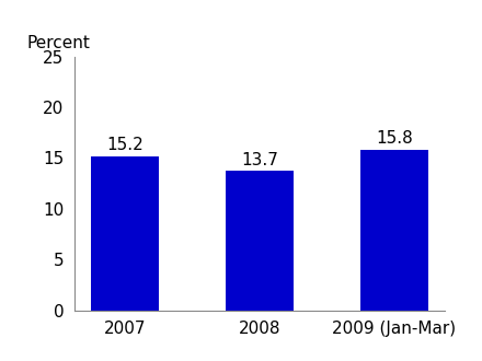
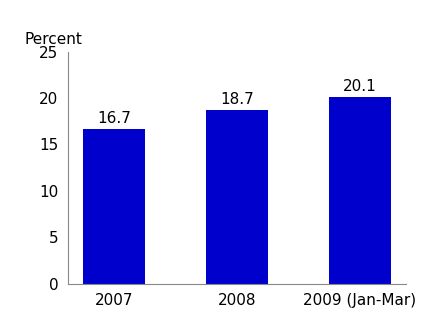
2007: 15.2 -> 16.7
2008: 13.7 -> 18.7
2009 (Jan-Mar): 15.8 -> 20.1
